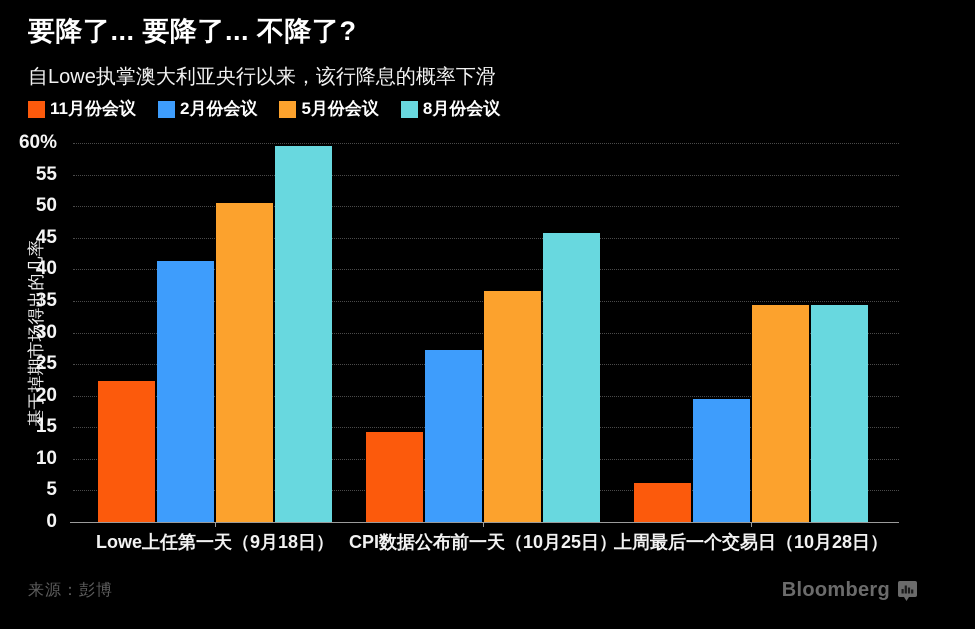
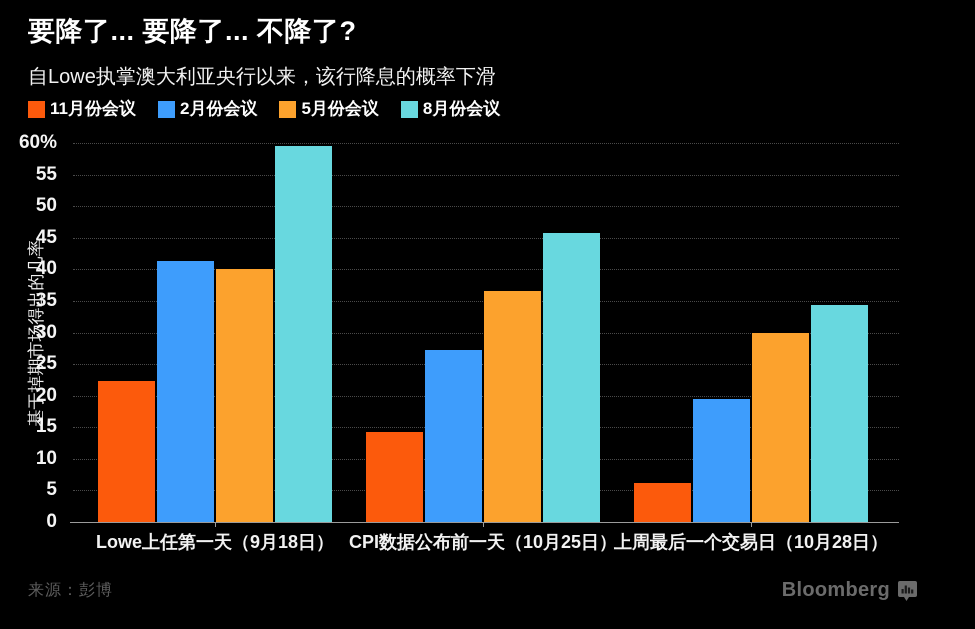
5月份会议/Lowe上任第一天（9月18日）: 50% -> 40%
5月份会议/上周最后一个交易日（10月28日）: 34% -> 30%
